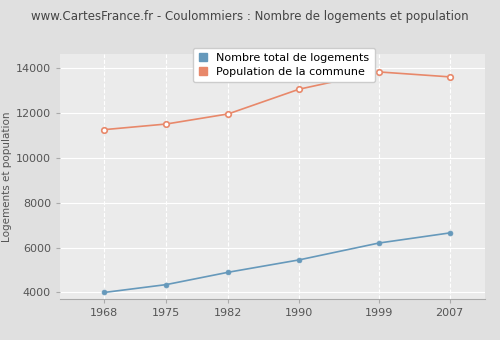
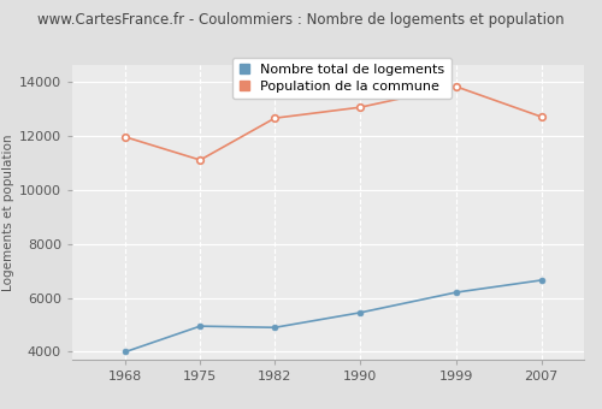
Population de la commune/1968: 11250 -> 11950
Nombre total de logements/1975: 4350 -> 4950
Population de la commune/1975: 11500 -> 11100
Population de la commune/1982: 11950 -> 12650
Population de la commune/2007: 13600 -> 12700
